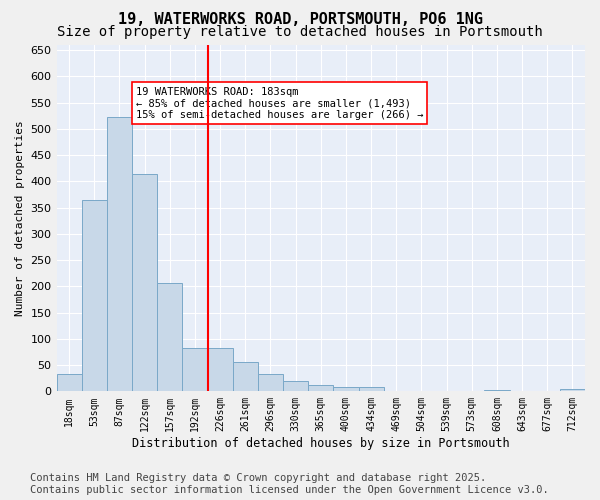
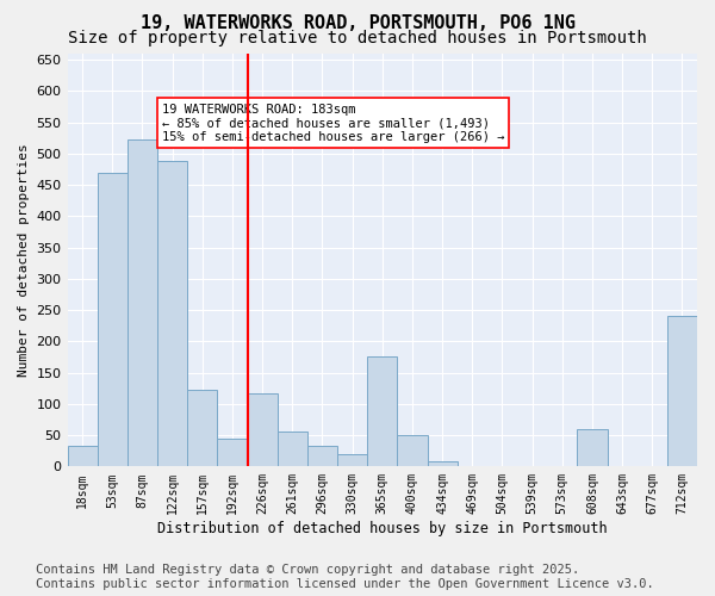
53sqm: 365 -> 470
122sqm: 415 -> 488
157sqm: 207 -> 122
192sqm: 82 -> 44
226sqm: 82 -> 116
365sqm: 12 -> 176
400sqm: 8 -> 50
608sqm: 2 -> 60
712sqm: 4 -> 240
